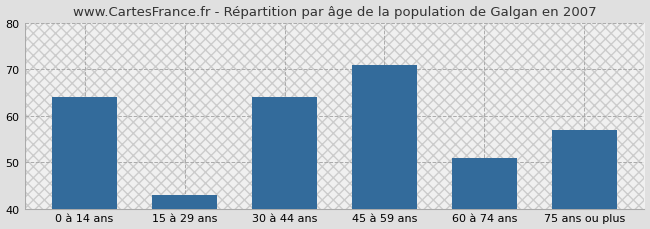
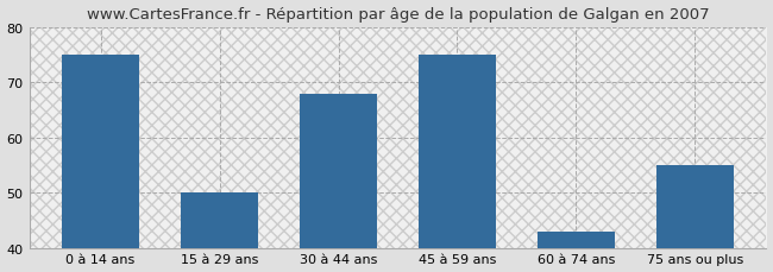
0 à 14 ans: 64 -> 75
15 à 29 ans: 43 -> 50
30 à 44 ans: 64 -> 68
45 à 59 ans: 71 -> 75
60 à 74 ans: 51 -> 43
75 ans ou plus: 57 -> 55
